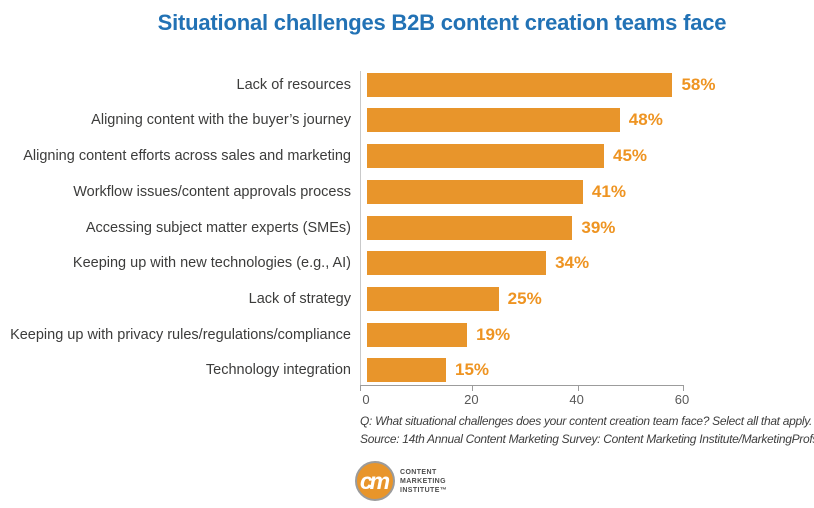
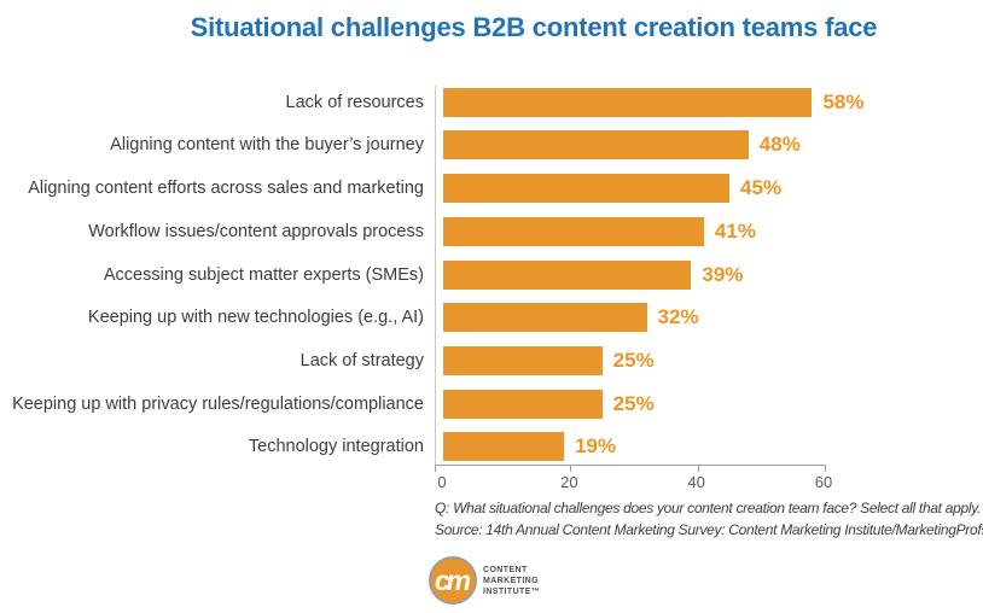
Keeping up with new technologies (e.g., AI): 34% -> 32%
Keeping up with privacy rules/regulations/compliance: 19% -> 25%
Technology integration: 15% -> 19%
